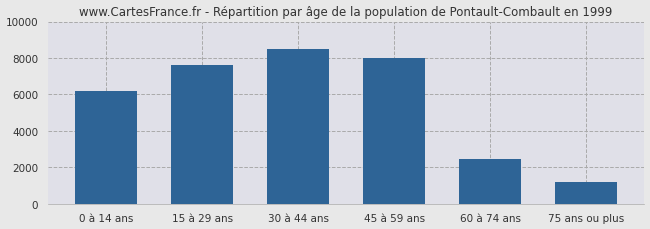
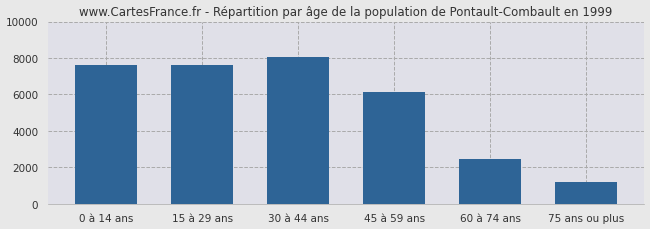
0 à 14 ans: 6200 -> 7600
30 à 44 ans: 8500 -> 8000
45 à 59 ans: 8000 -> 6100
